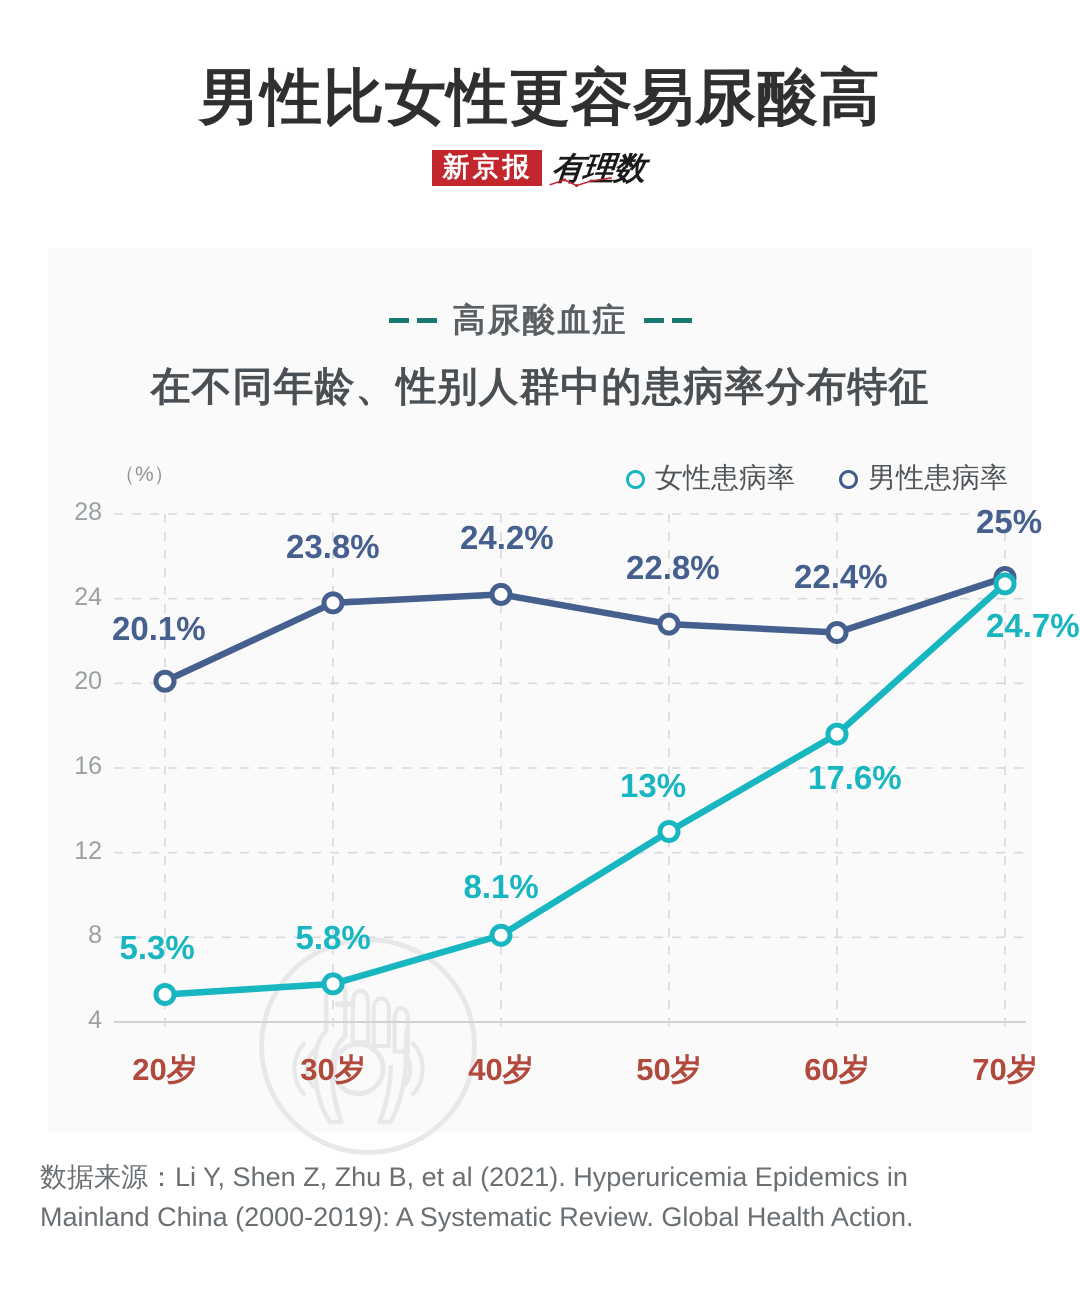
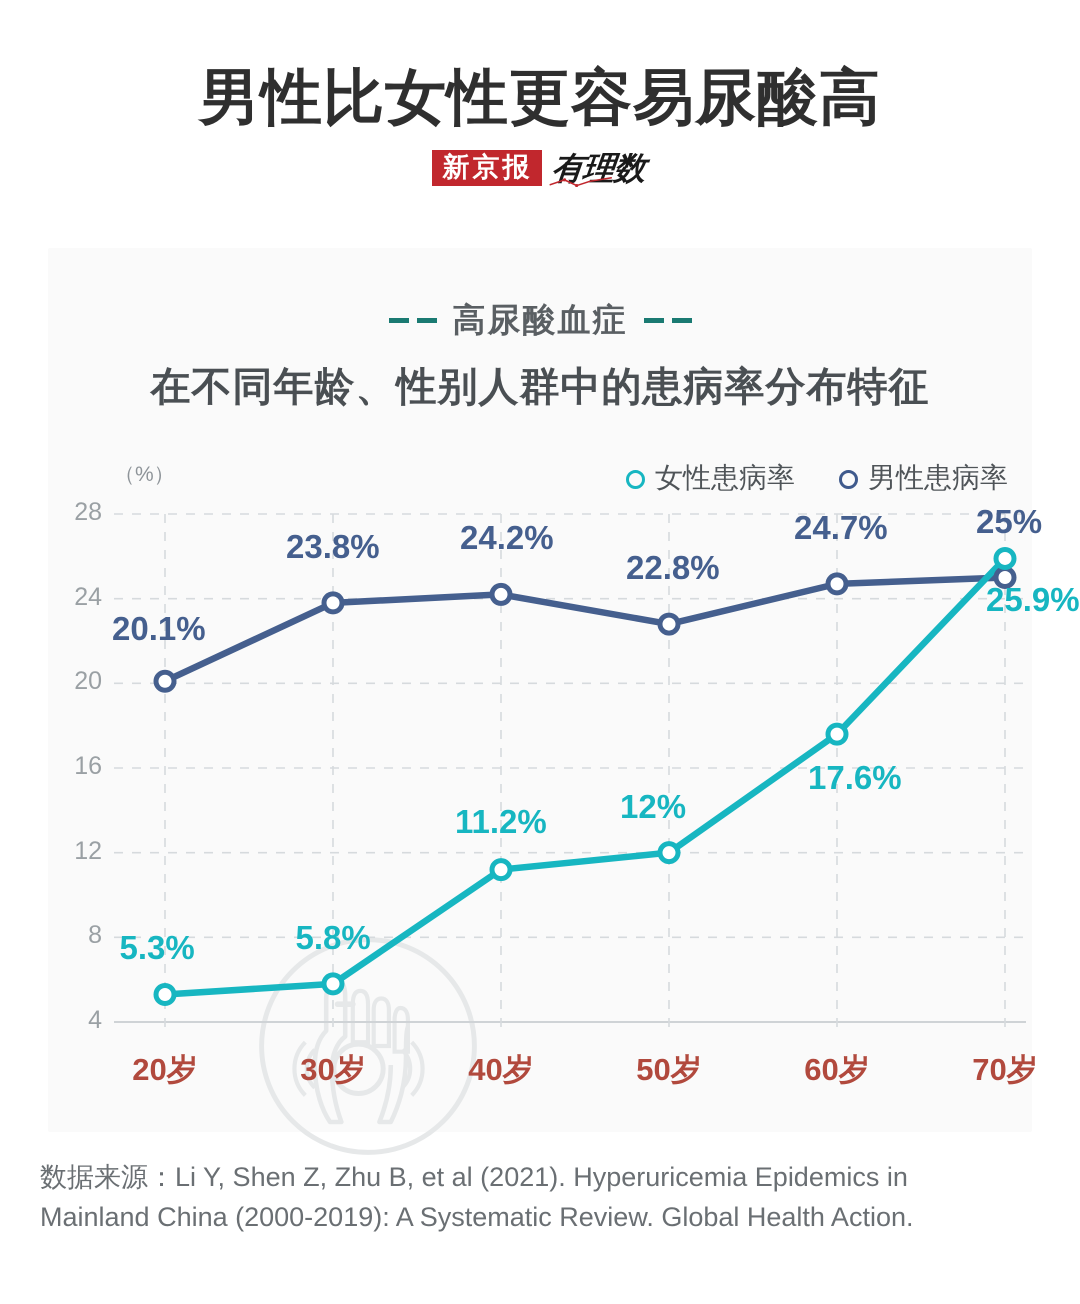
女性患病率/40岁: 8.1% -> 11.2%
女性患病率/50岁: 13% -> 12%
男性患病率/60岁: 22.4% -> 24.7%
女性患病率/70岁: 24.7% -> 25.9%
